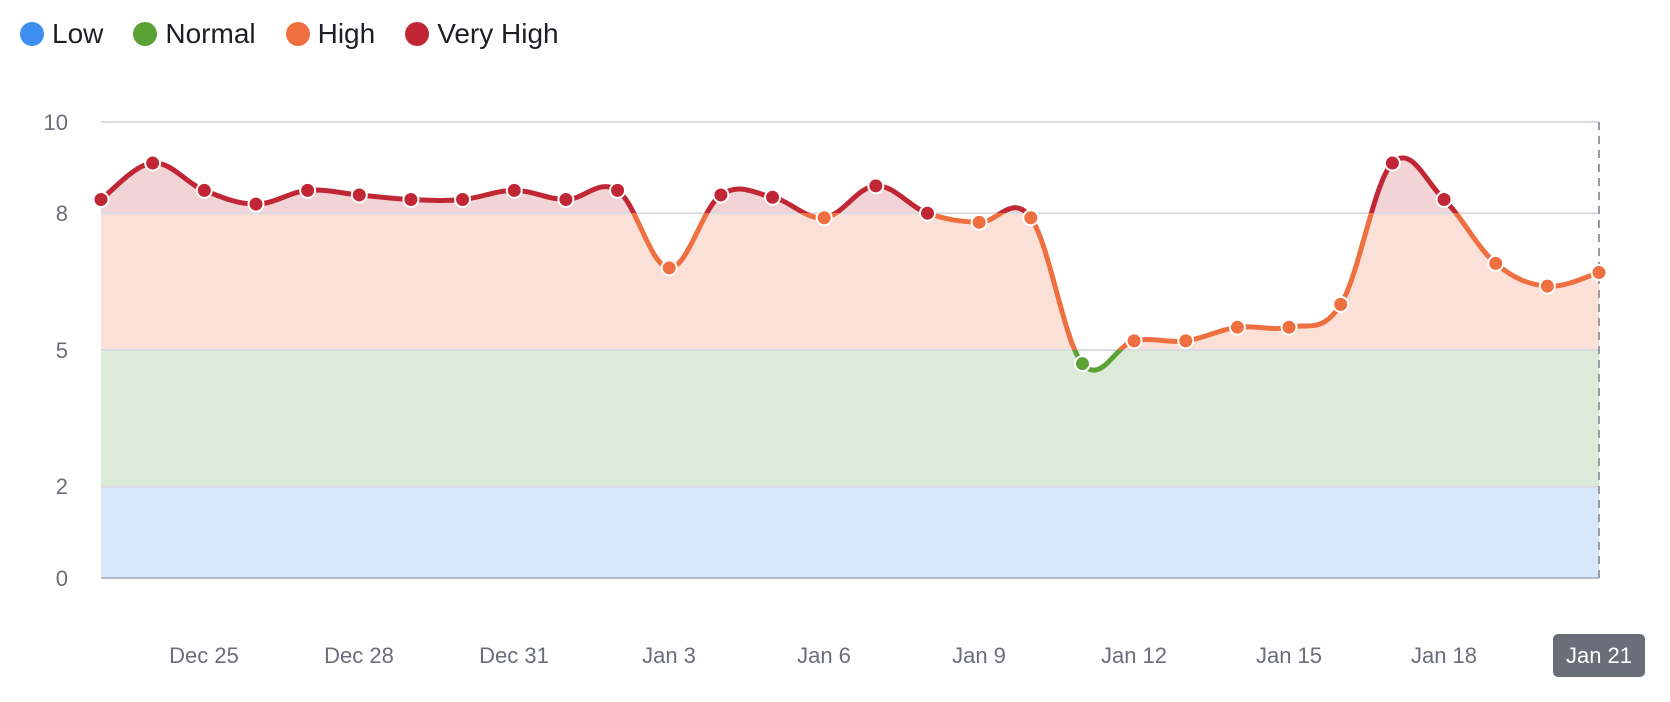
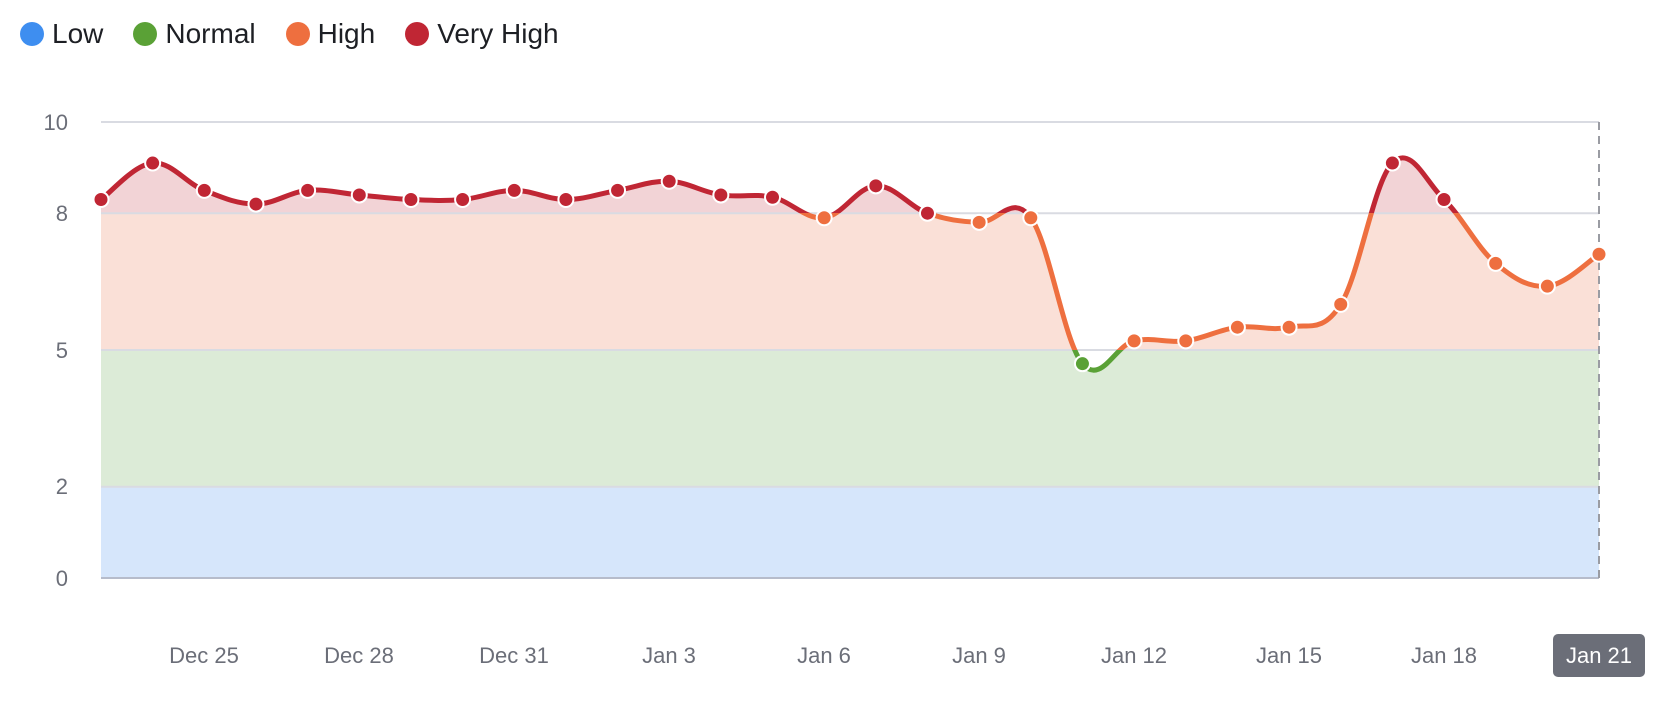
Jan 3: 6.8 -> 8.7
Jan 21: 6.7 -> 7.1
